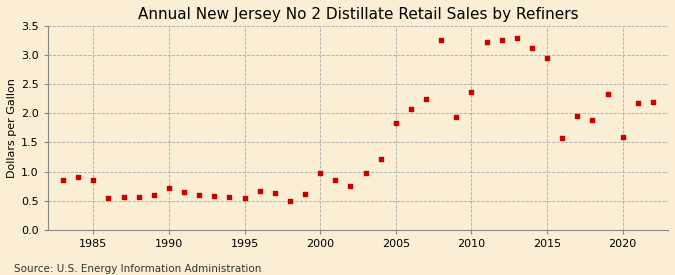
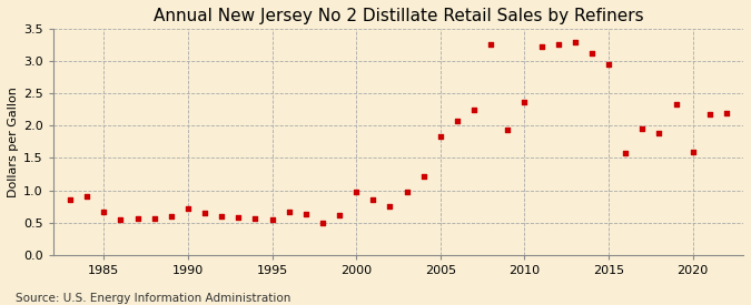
1985: 0.85 -> 0.66
